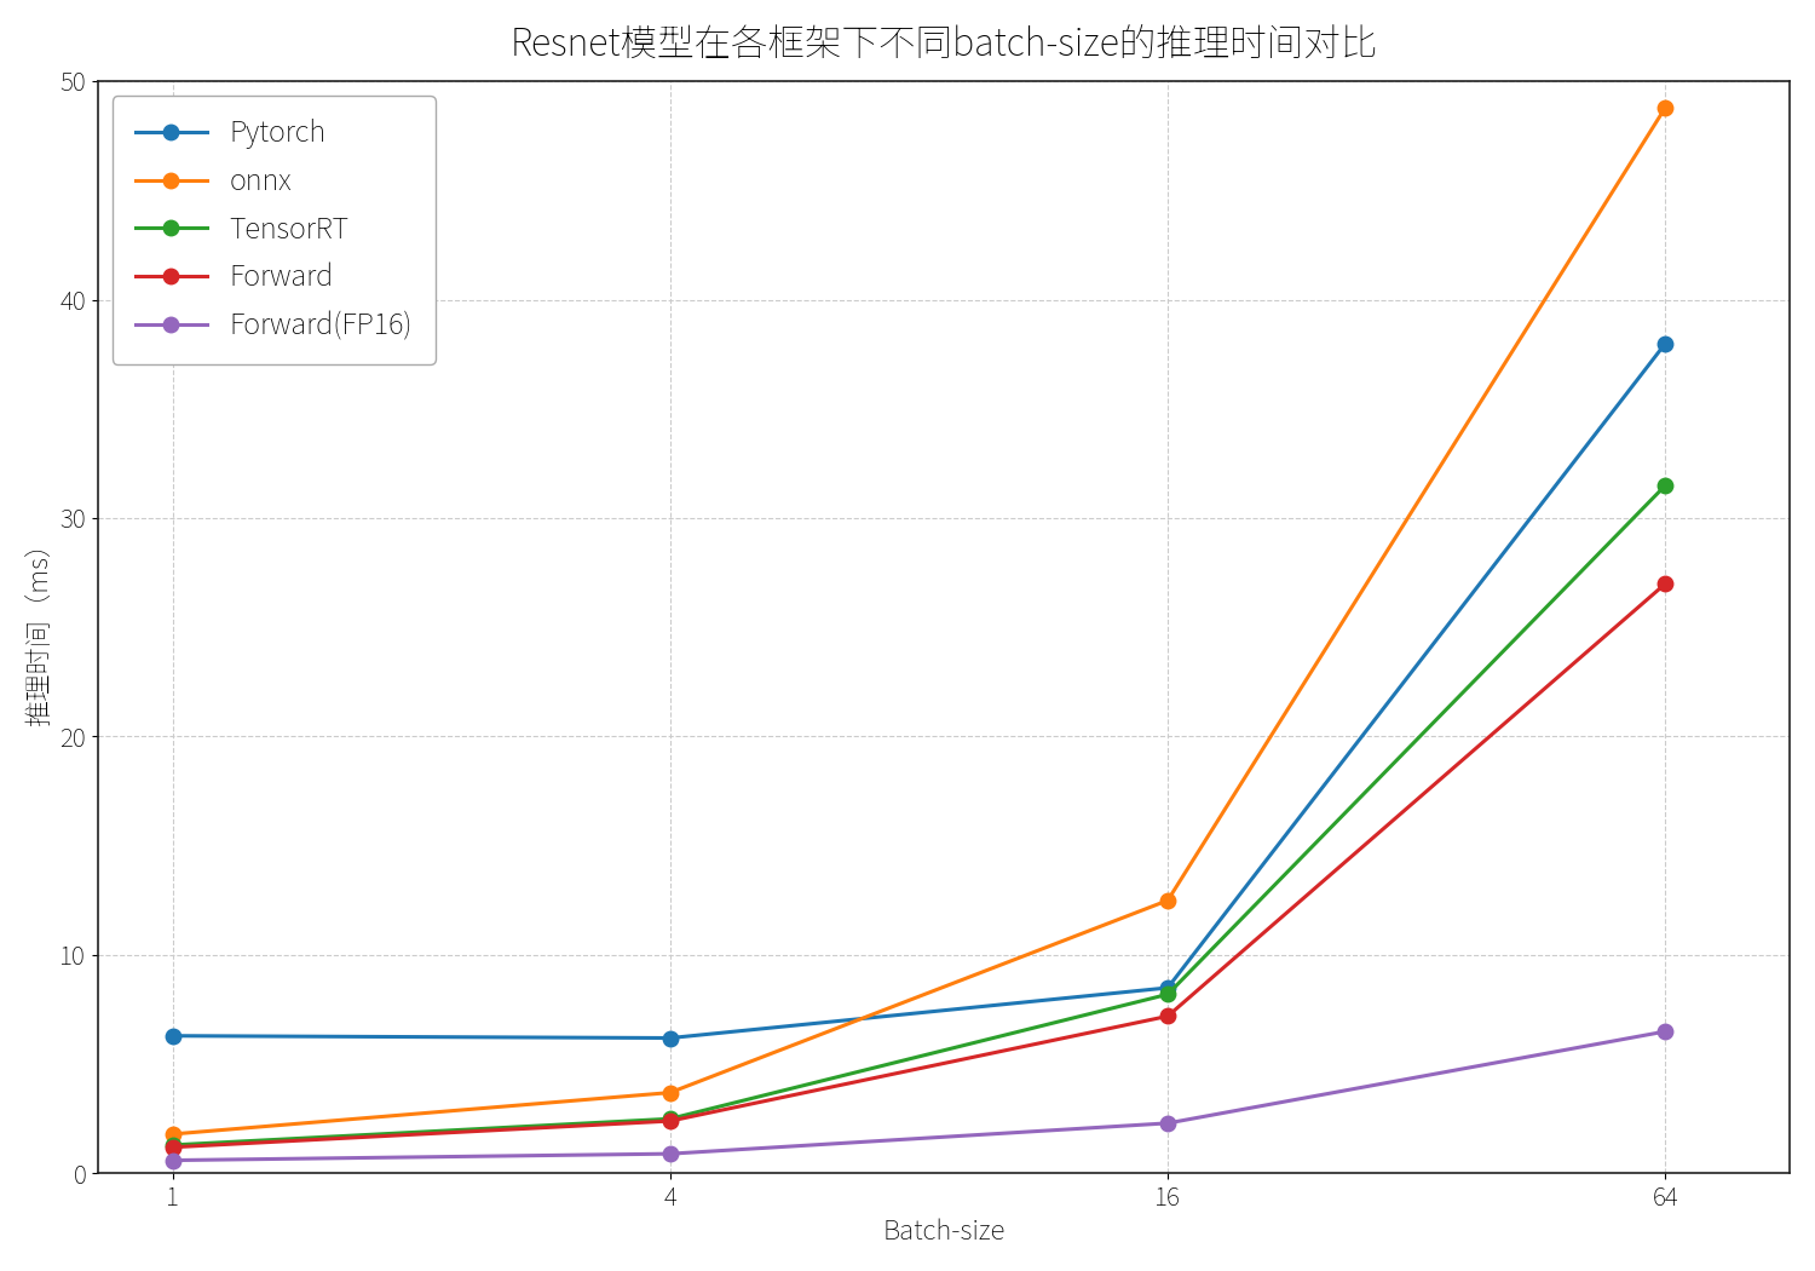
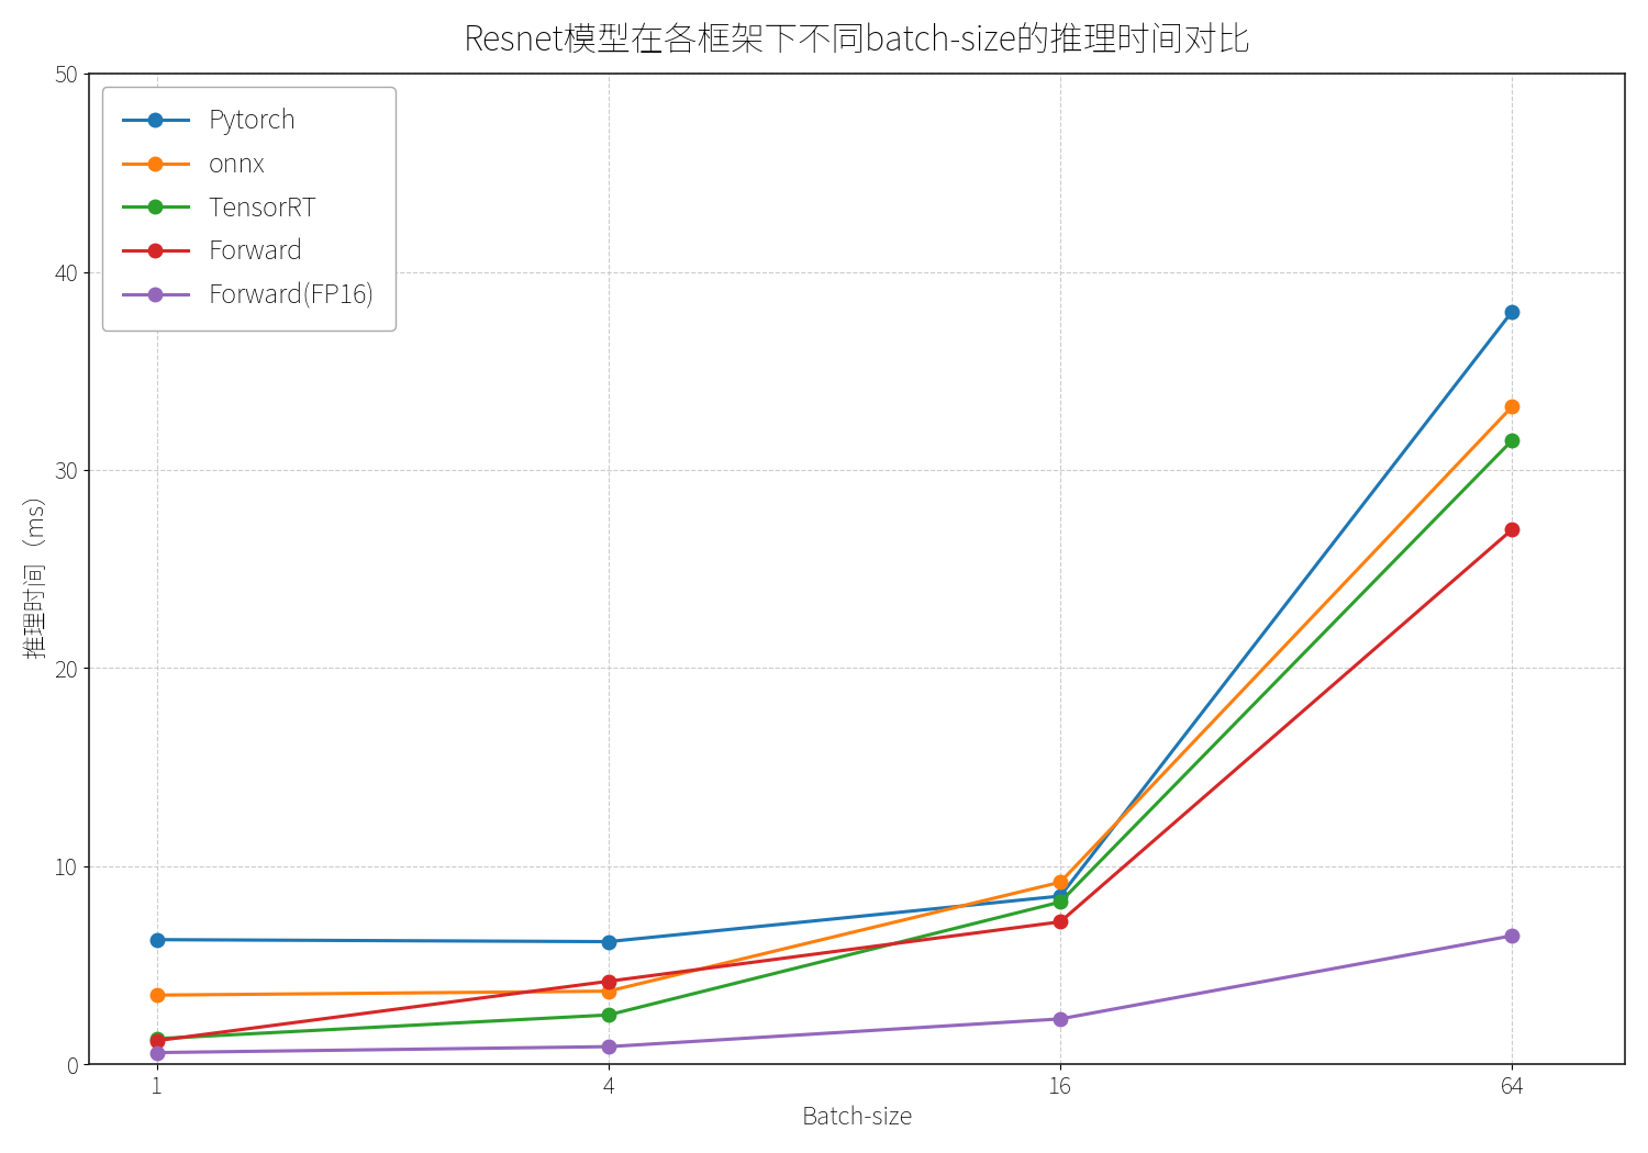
onnx/1: 1.8 -> 3.5
Forward/4: 2.4 -> 4.2
onnx/16: 12.5 -> 9.2
onnx/64: 48.8 -> 33.2
